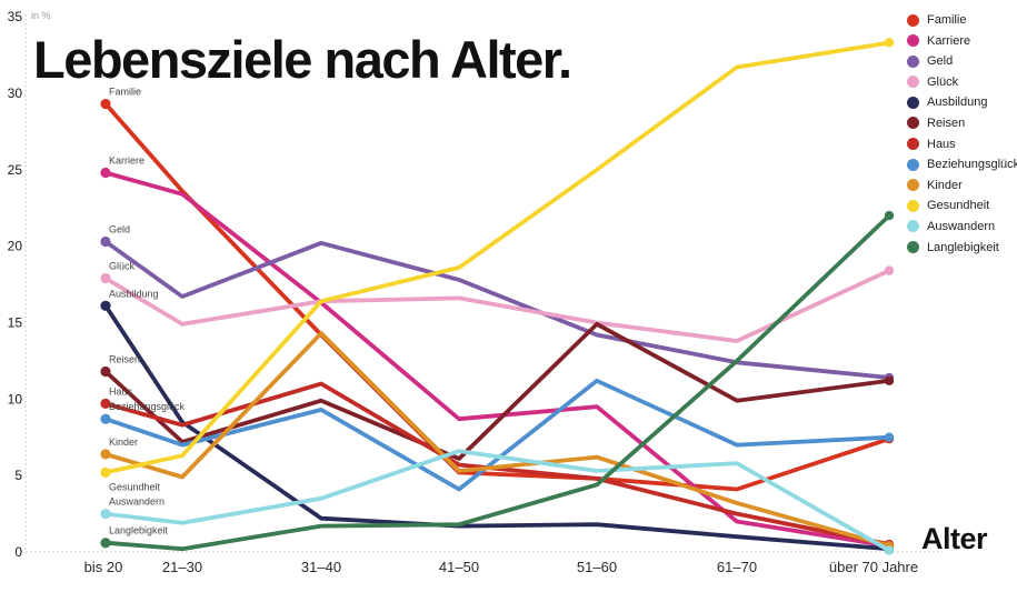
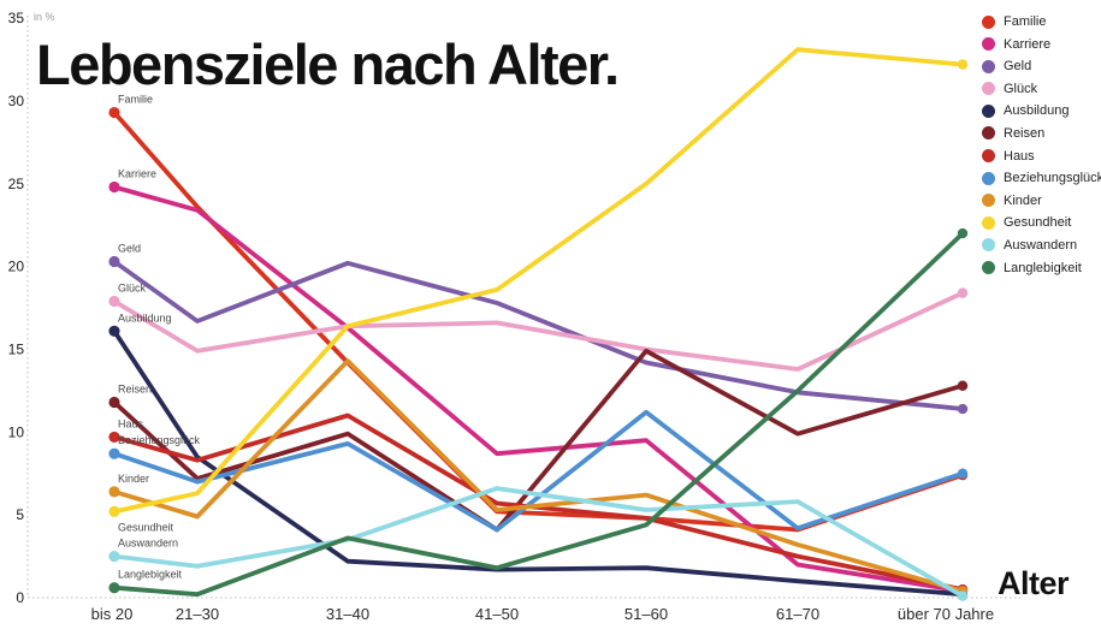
Langlebigkeit/31–40: 1.7 -> 3.6
Reisen/41–50: 6.1 -> 4.1
Beziehungsglück/61–70: 7.0 -> 4.2
Gesundheit/61–70: 31.7 -> 33.1
Reisen/über 70 Jahre: 11.2 -> 12.8
Gesundheit/über 70 Jahre: 33.3 -> 32.2
